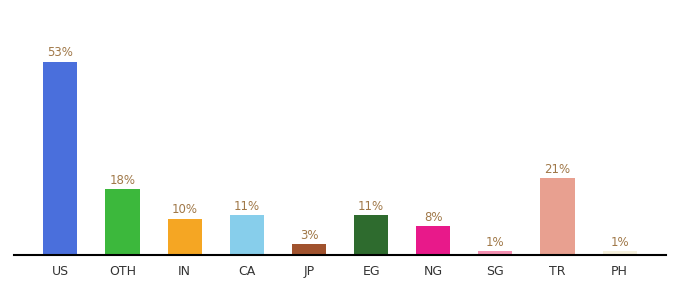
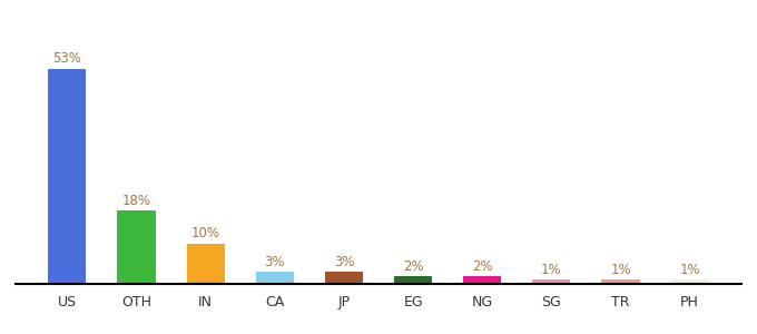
CA: 11% -> 3%
EG: 11% -> 2%
NG: 8% -> 2%
TR: 21% -> 1%
